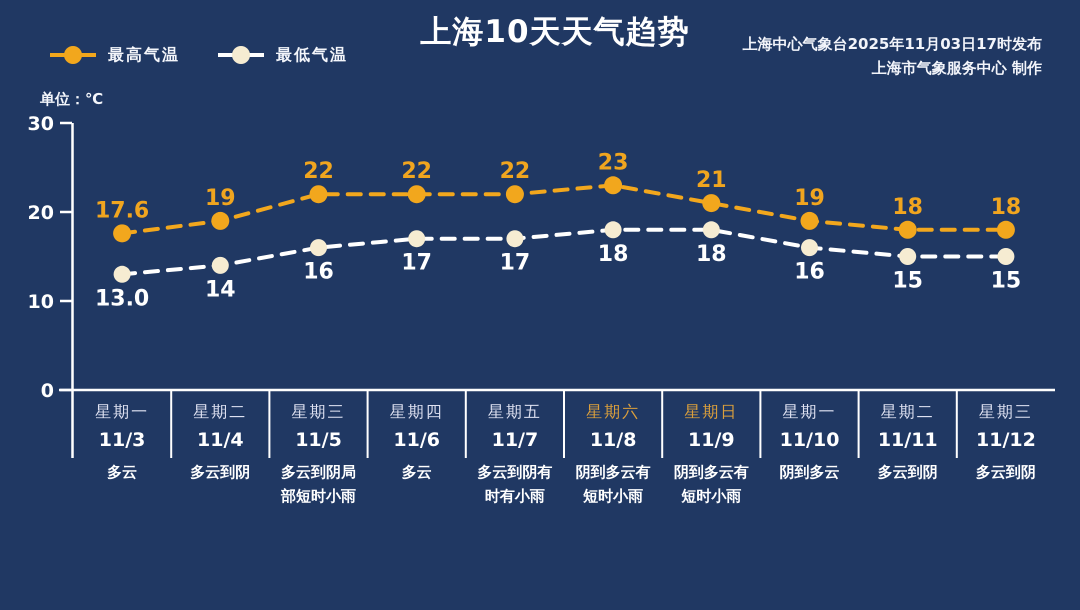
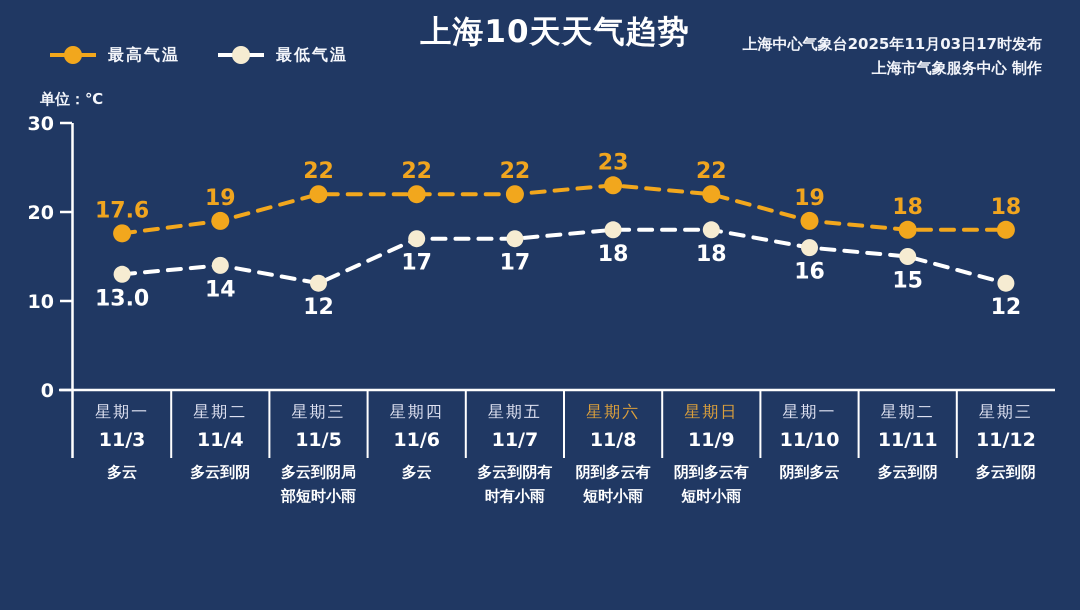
最低气温/11/5: 16 -> 12
最高气温/11/9: 21 -> 22
最低气温/11/12: 15 -> 12
